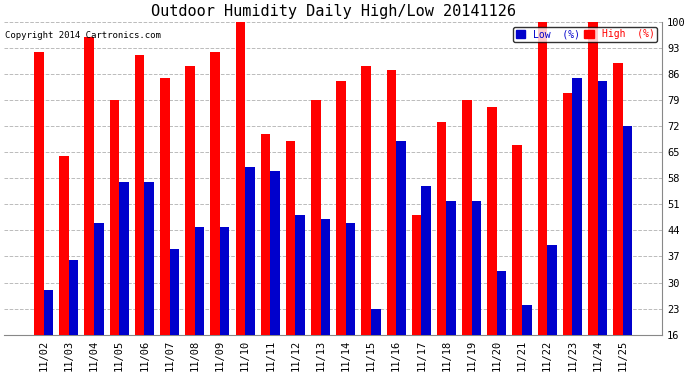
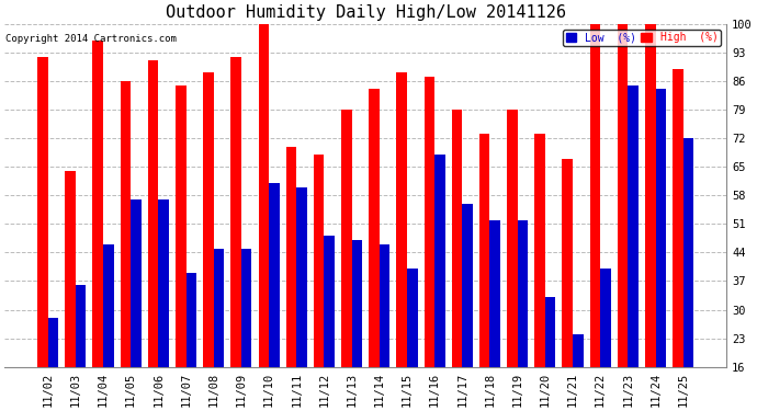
High (%)/11/05: 79 -> 86
Low (%)/11/15: 23 -> 40
High (%)/11/17: 48 -> 79
High (%)/11/20: 77 -> 73
High (%)/11/23: 81 -> 100
